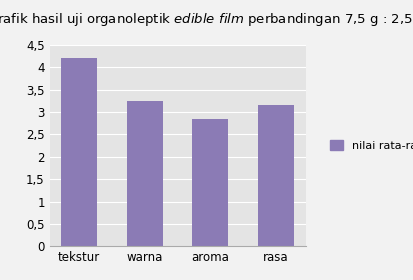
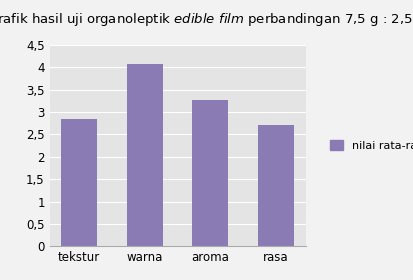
tekstur: 4,20 -> 2,85
warna: 3,25 -> 4,07
aroma: 2,85 -> 3,27
rasa: 3,15 -> 2,72
